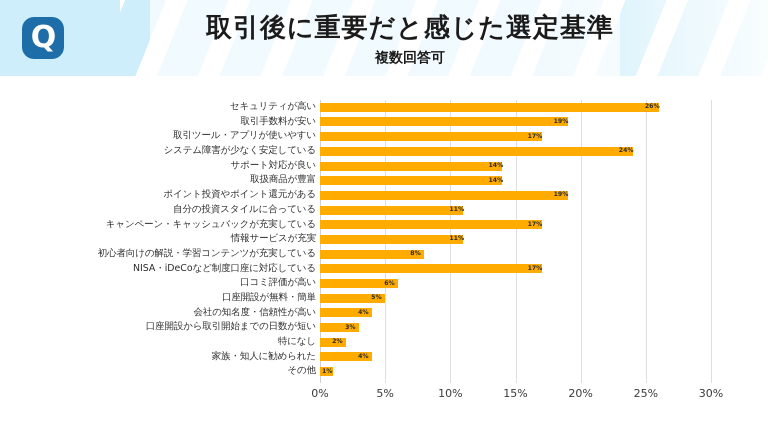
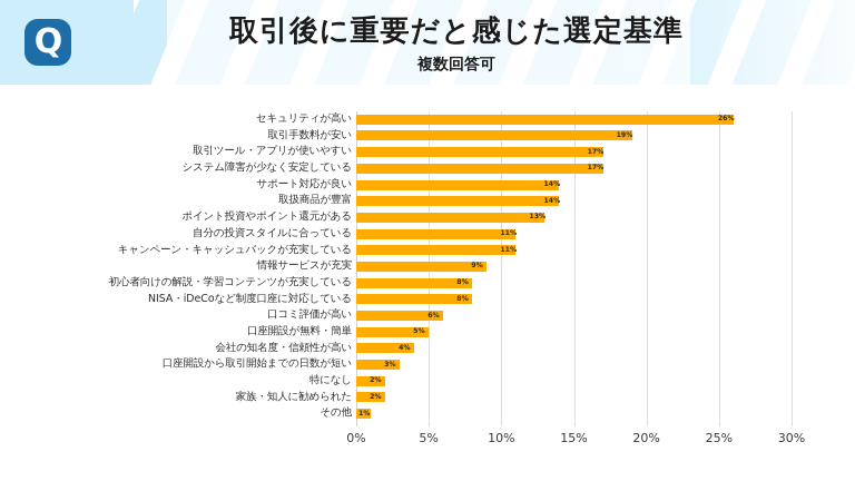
システム障害が少なく安定している: 24% -> 17%
ポイント投資やポイント還元がある: 19% -> 13%
キャンペーン・キャッシュバックが充実している: 17% -> 11%
情報サービスが充実: 11% -> 9%
NISA・iDeCoなど制度口座に対応している: 17% -> 8%
家族・知人に勧められた: 4% -> 2%
